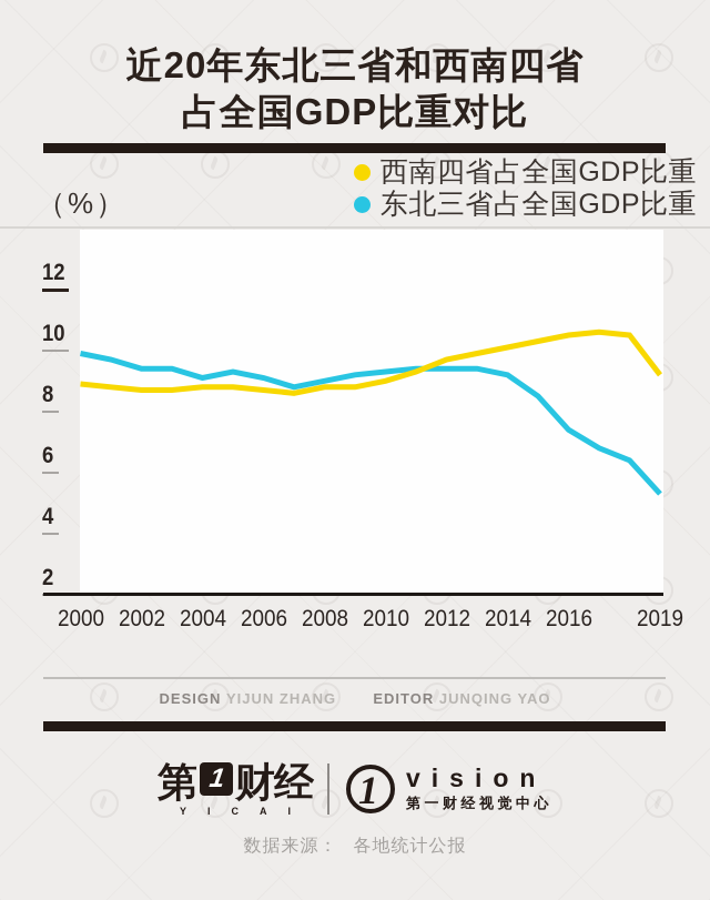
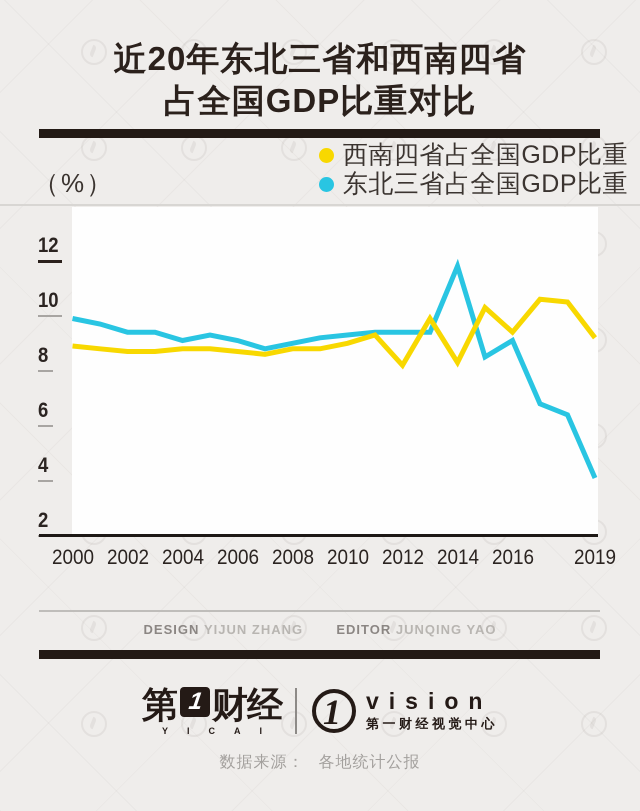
西南四省占全国GDP比重/2012: 9.2 -> 7.7
西南四省占全国GDP比重/2014: 9.6 -> 7.8
东北三省占全国GDP比重/2014: 8.7 -> 11.3
西南四省占全国GDP比重/2016: 10.0 -> 8.9
东北三省占全国GDP比重/2016: 6.9 -> 8.6
东北三省占全国GDP比重/2019: 4.8 -> 3.6
